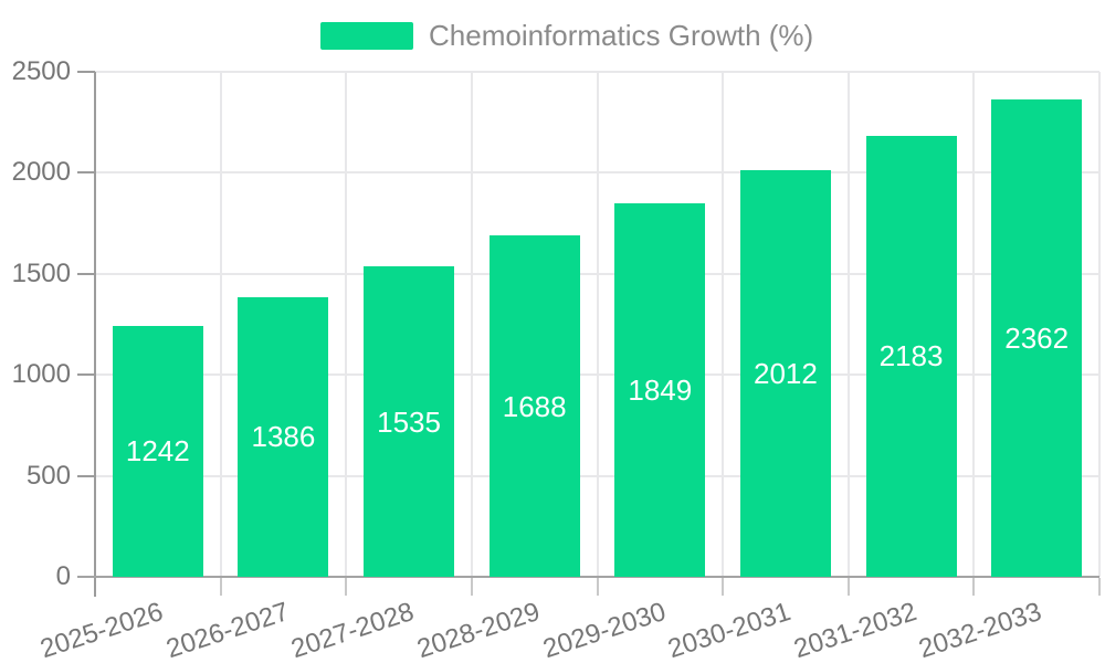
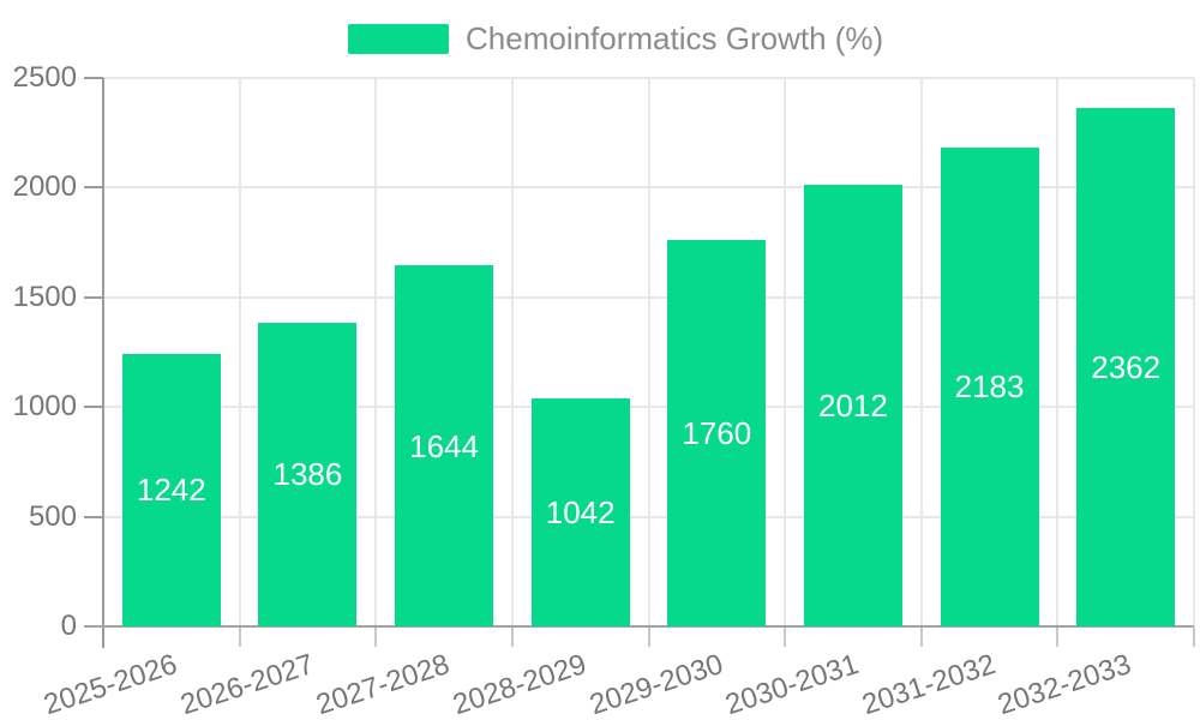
2027-2028: 1535 -> 1644
2028-2029: 1688 -> 1042
2029-2030: 1849 -> 1760
